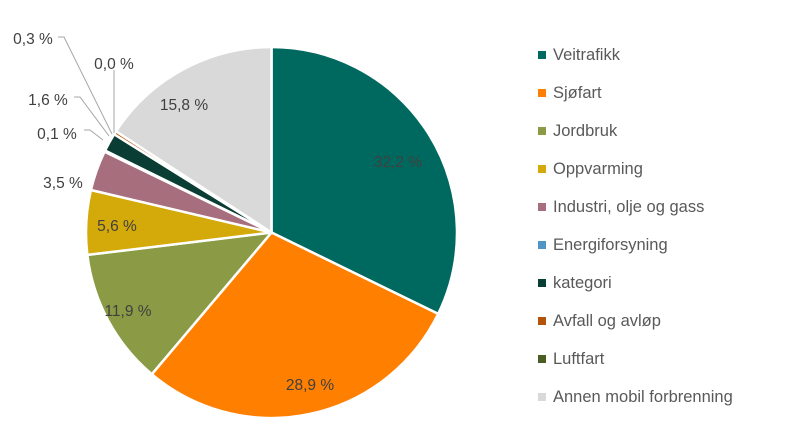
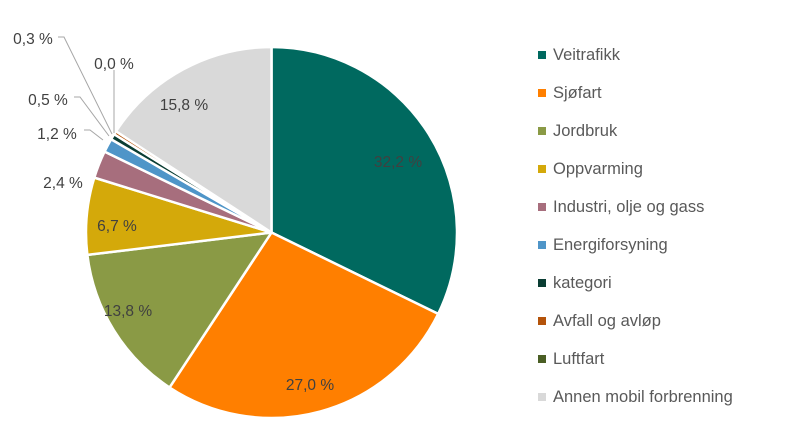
Sjøfart: 28,9 -> 27,0
Jordbruk: 11,9 -> 13,8
Oppvarming: 5,6 -> 6,7
Industri, olje og gass: 3,5 -> 2,4
Energiforsyning: 0,1 -> 1,2
kategori: 1,6 -> 0,5
